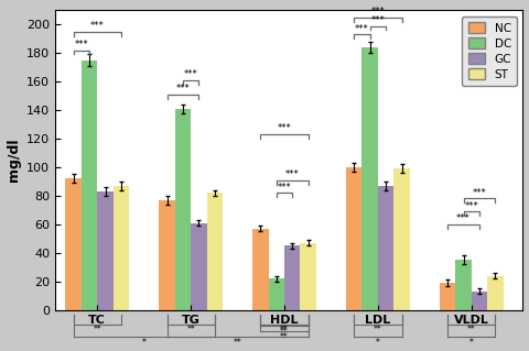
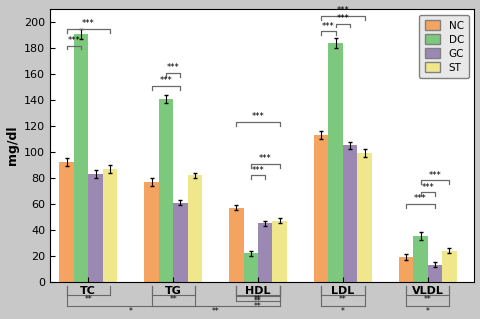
DC/TC: 175 -> 191
NC/LDL: 100 -> 113
GC/LDL: 87 -> 105
